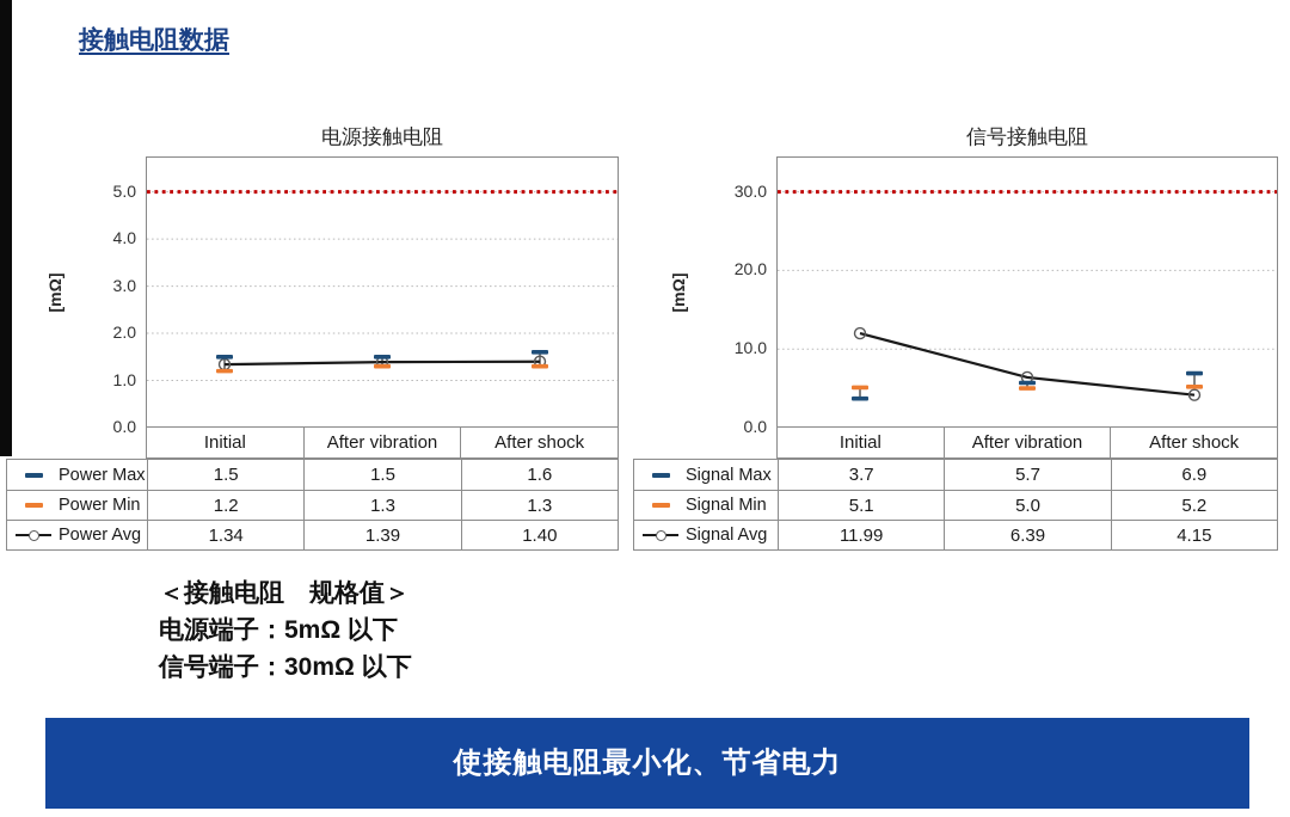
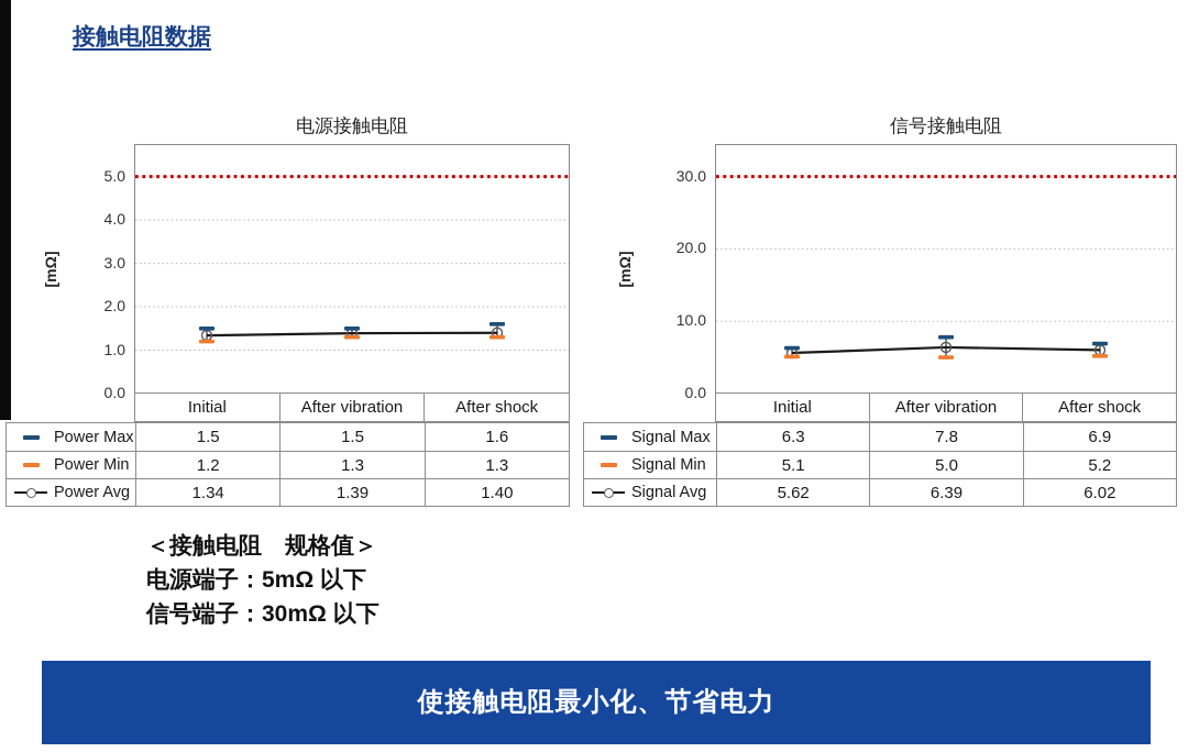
信号接触电阻/Signal Max/Initial: 3.7 -> 6.3
信号接触电阻/Signal Avg/Initial: 11.99 -> 5.62
信号接触电阻/Signal Max/After vibration: 5.7 -> 7.8
信号接触电阻/Signal Avg/After shock: 4.15 -> 6.02
